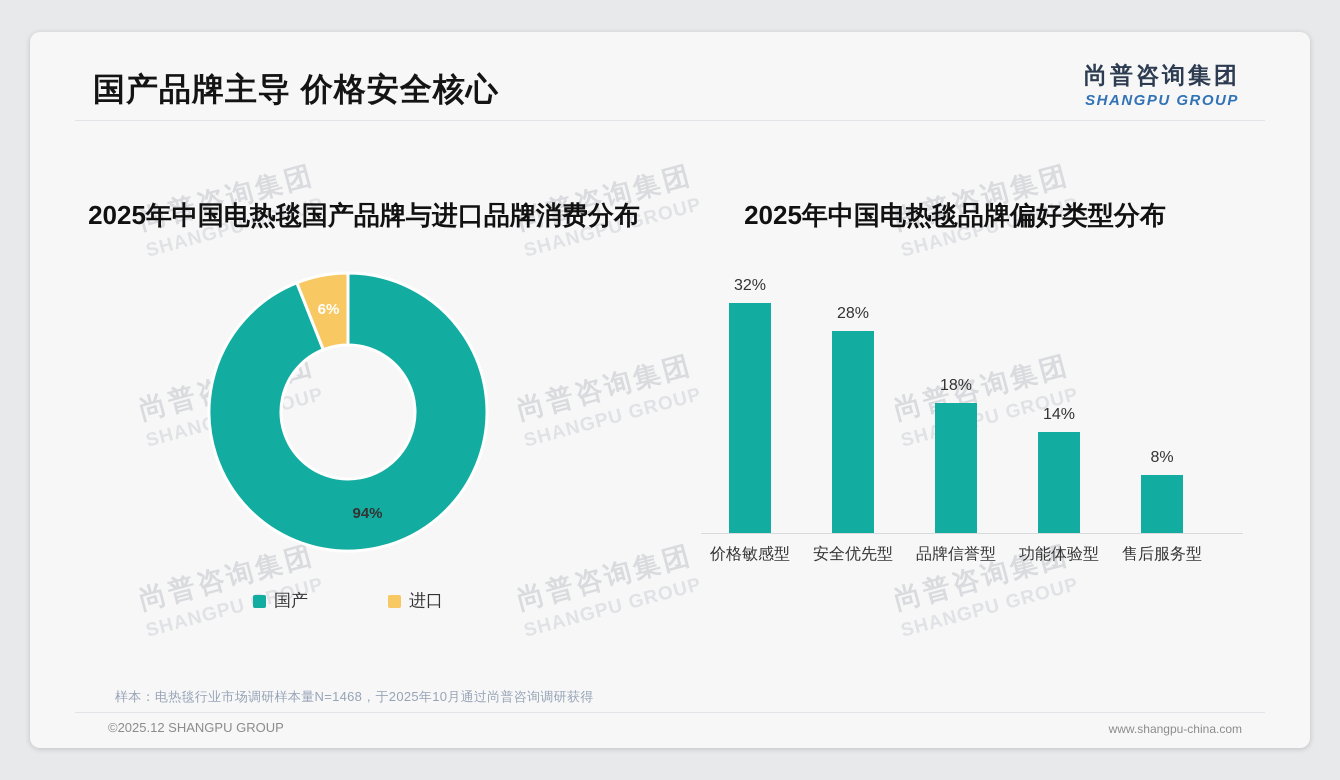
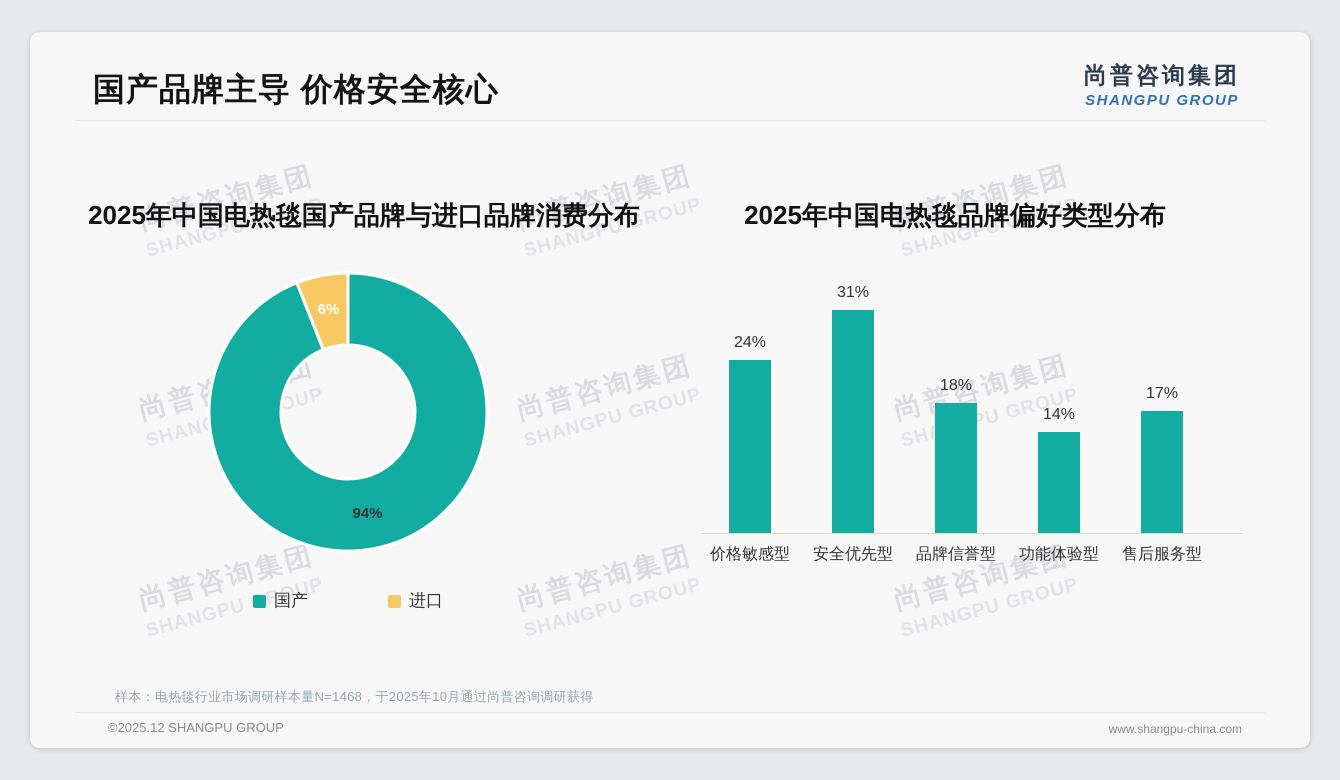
2025年中国电热毯品牌偏好类型分布/价格敏感型: 32% -> 24%
2025年中国电热毯品牌偏好类型分布/安全优先型: 28% -> 31%
2025年中国电热毯品牌偏好类型分布/售后服务型: 8% -> 17%
